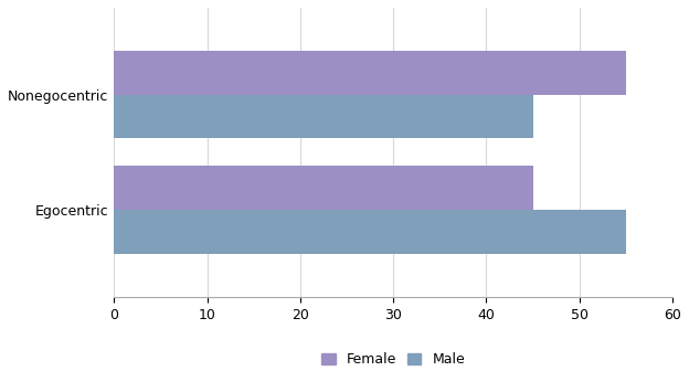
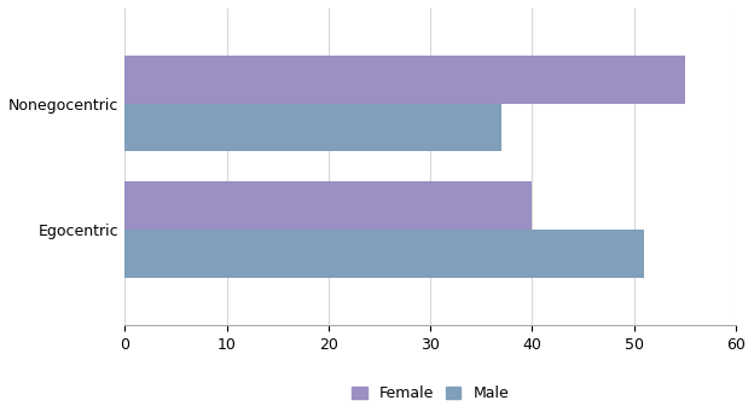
Male/Nonegocentric: 45 -> 37
Female/Egocentric: 45 -> 40
Male/Egocentric: 55 -> 51
